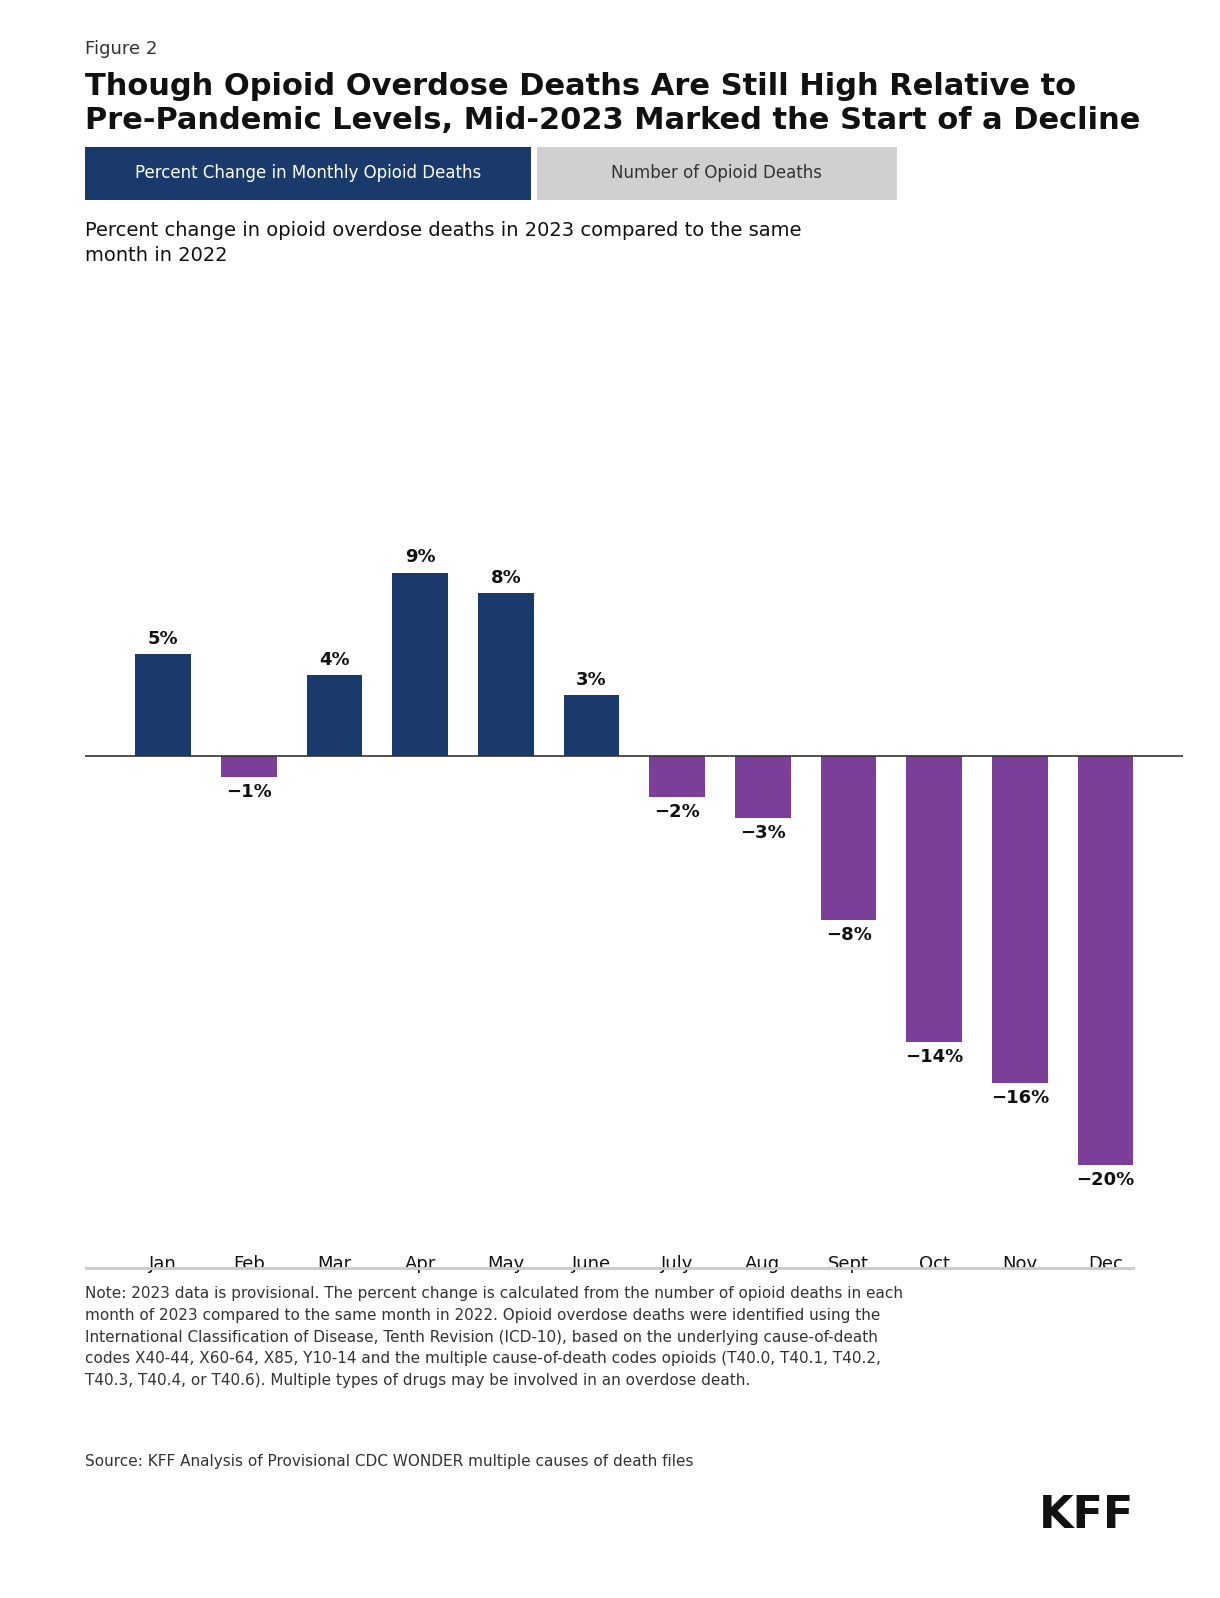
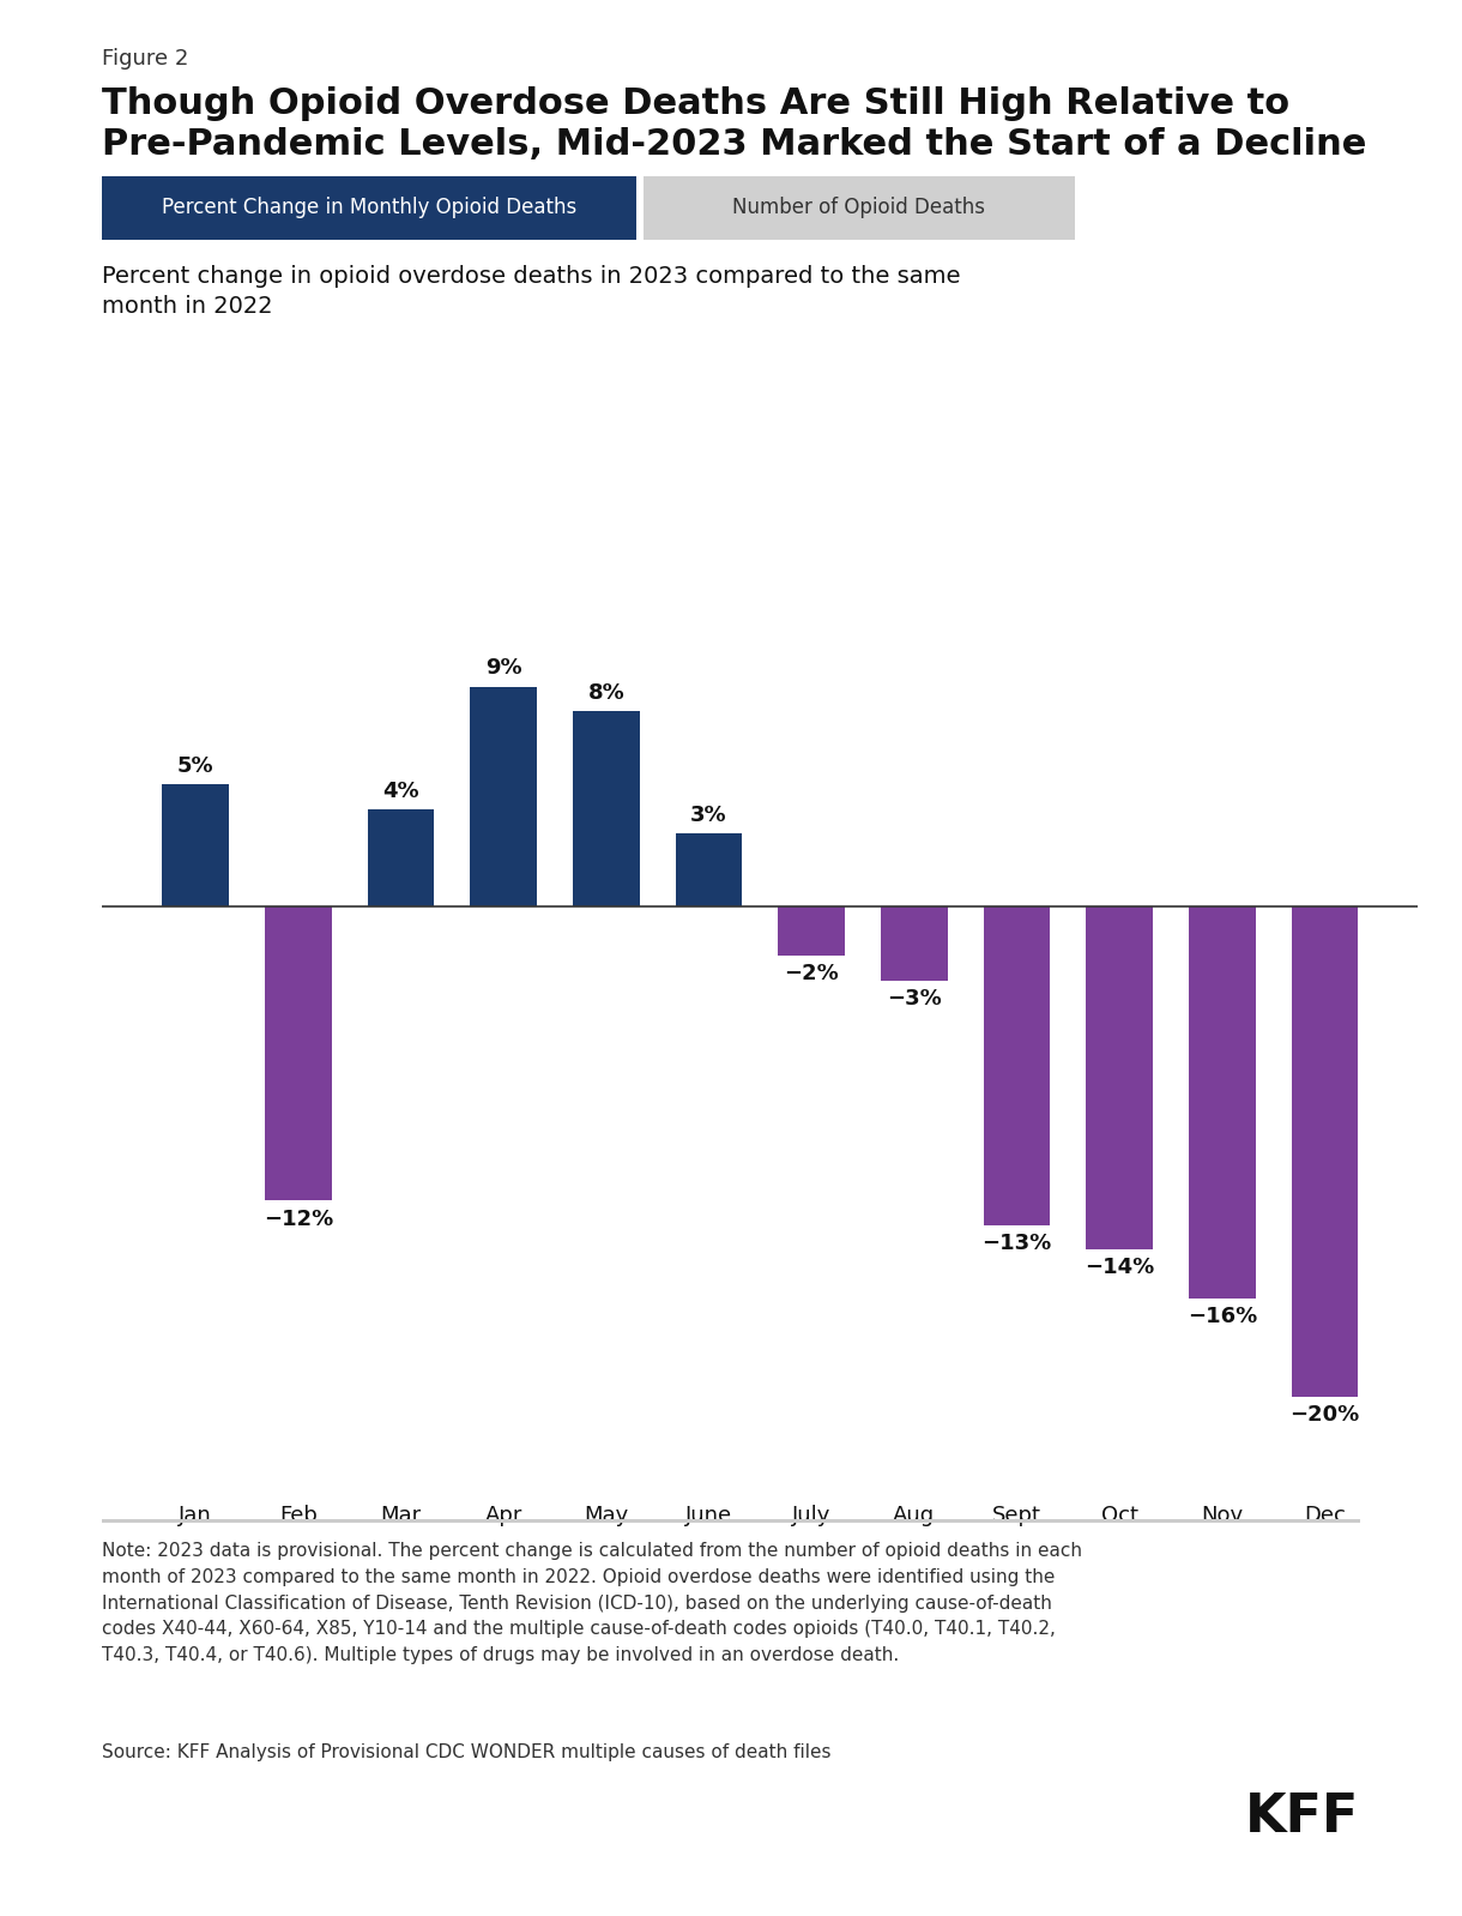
Feb: −1% -> −12%
Sept: −8% -> −13%
